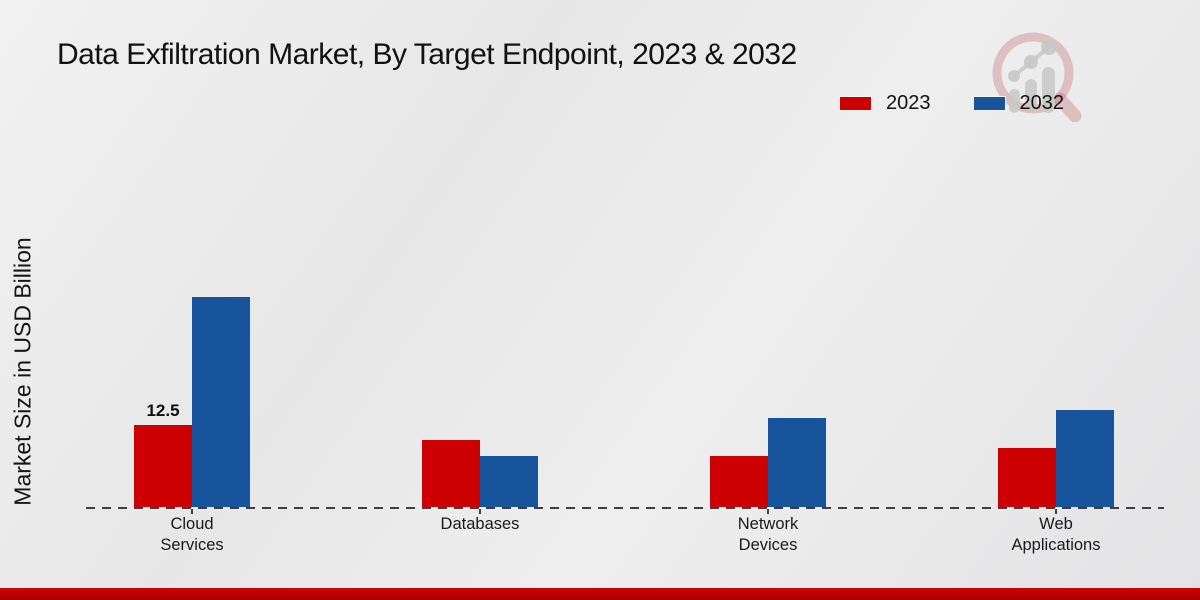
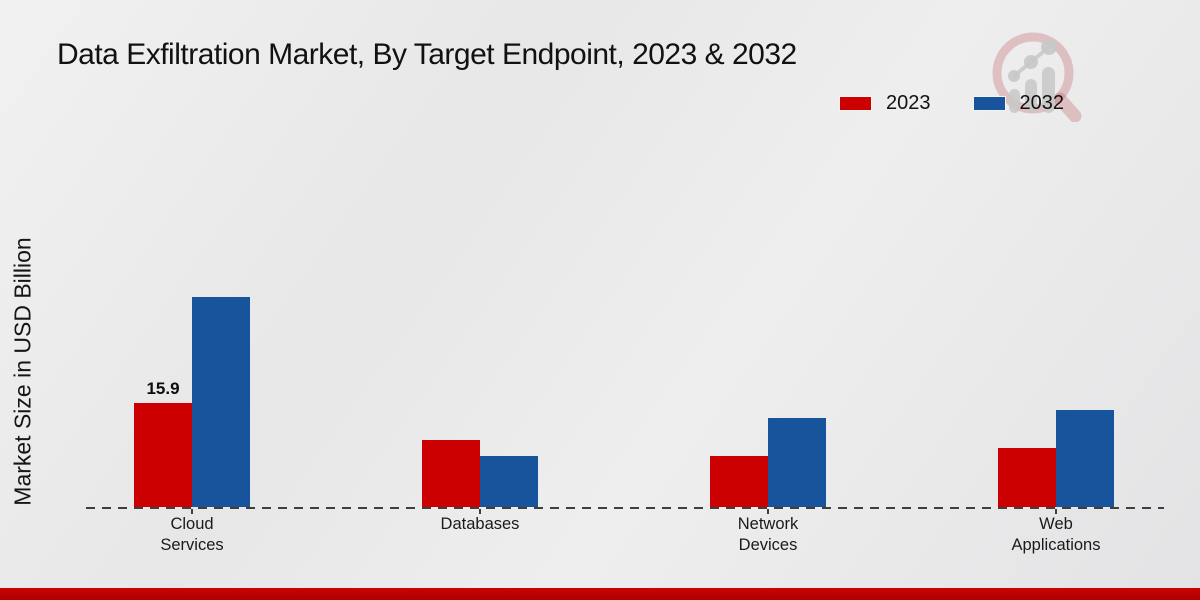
2023/Cloud Services: 12.5 -> 15.9
